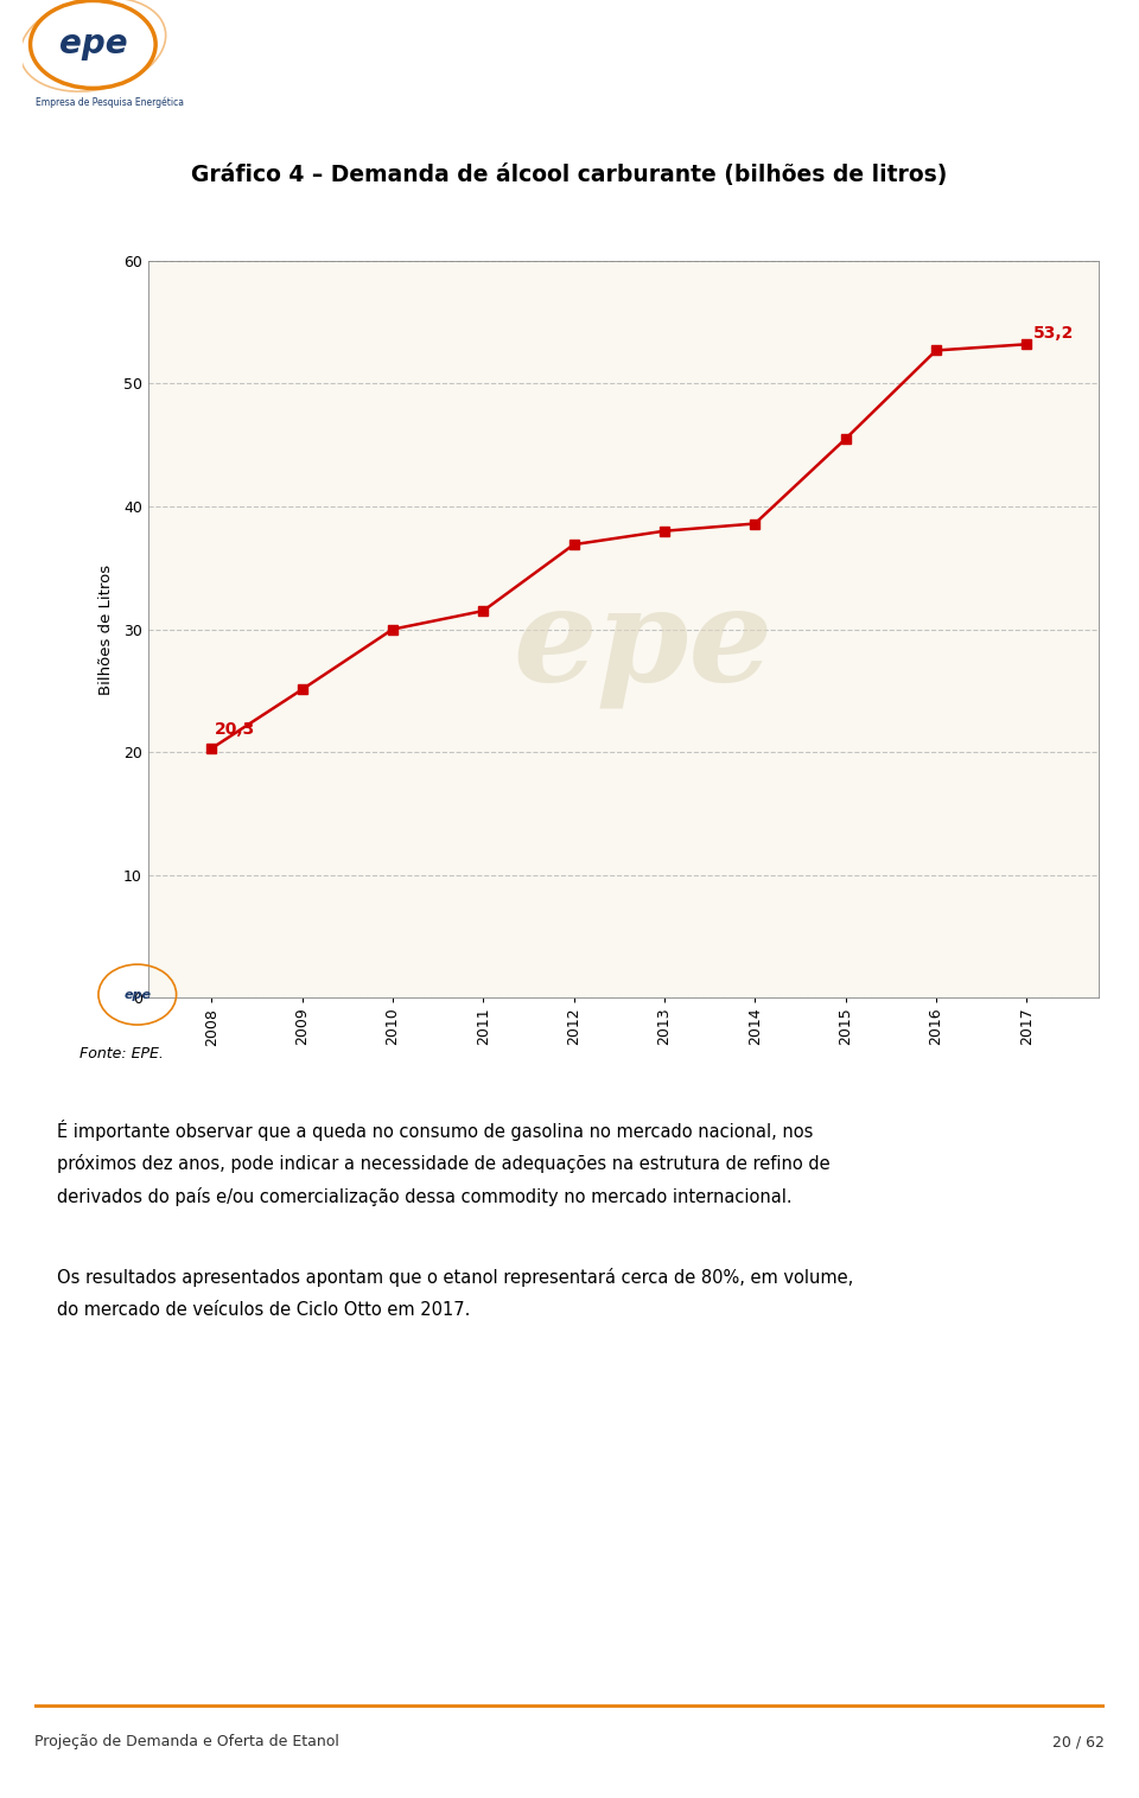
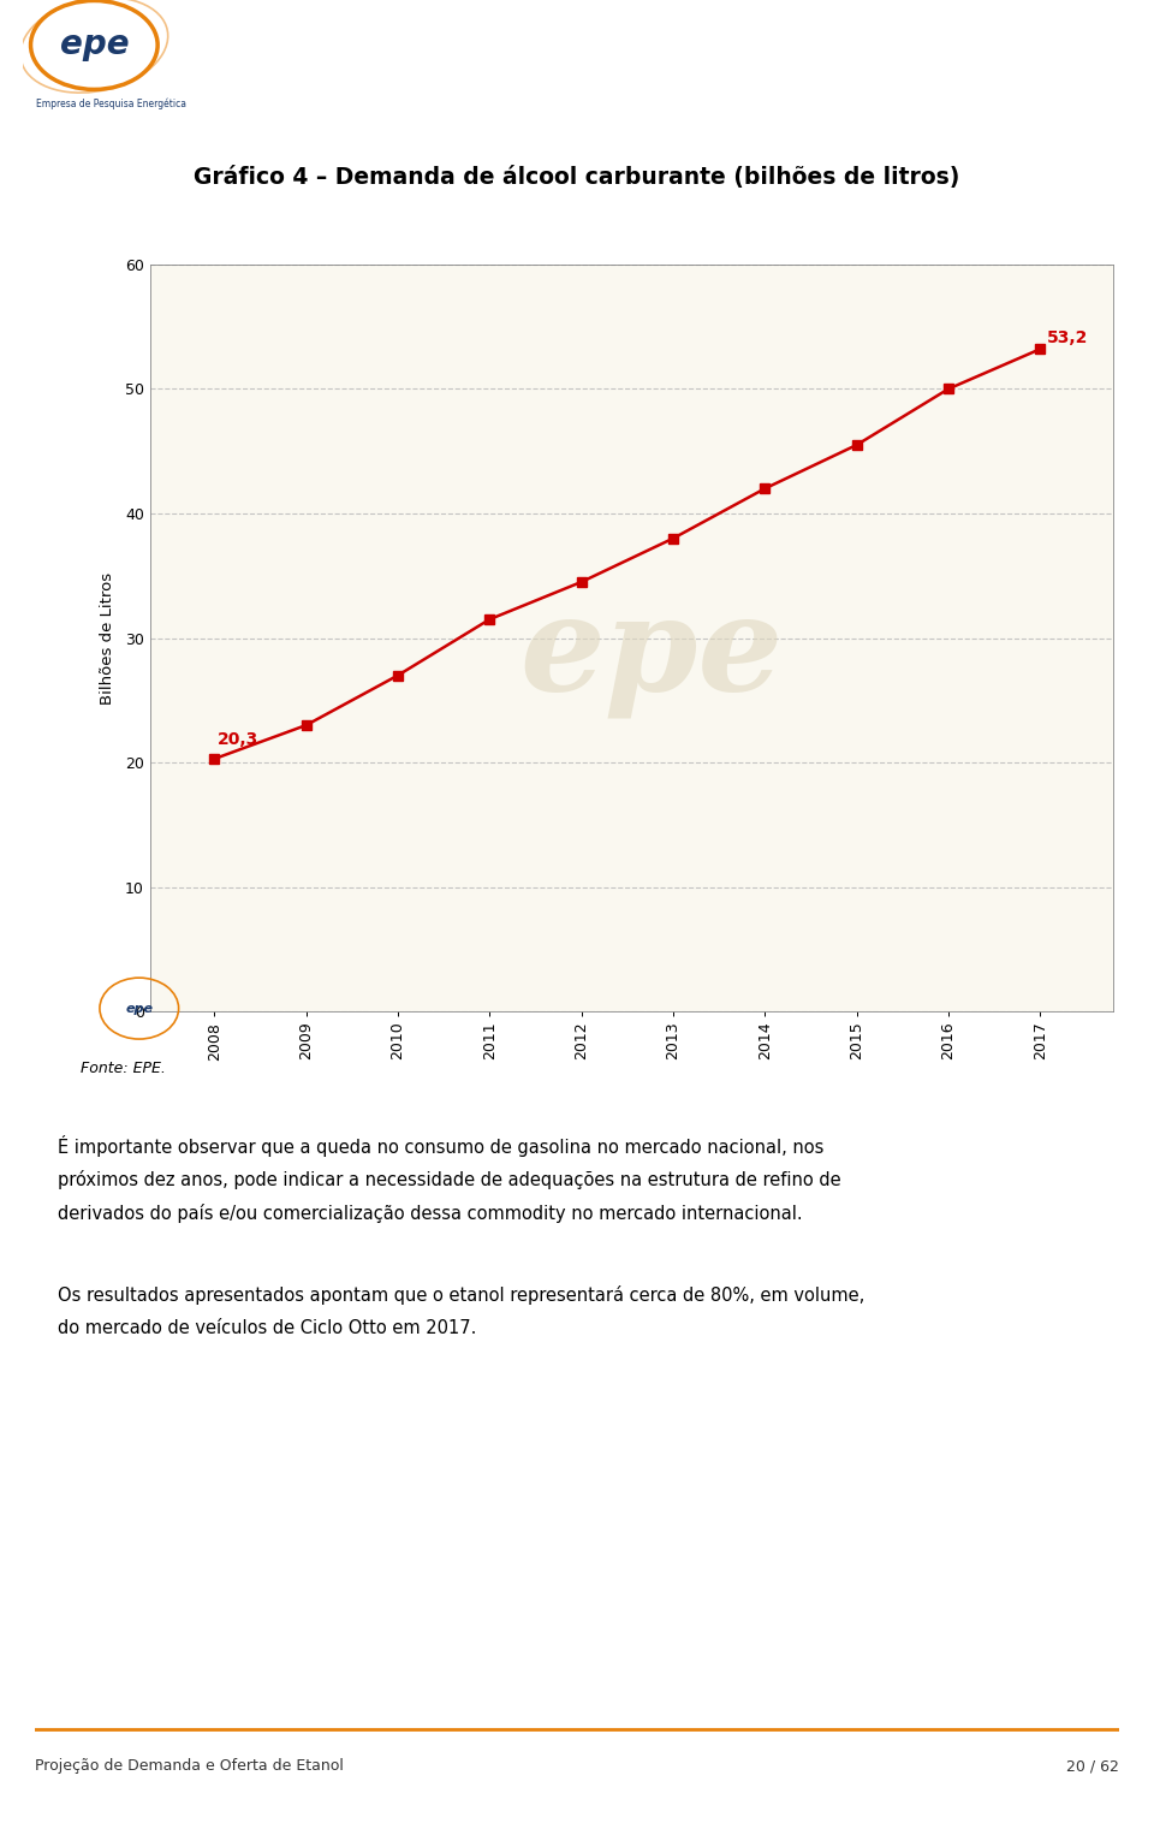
2009: 25.1 -> 23.0
2010: 30.0 -> 27.0
2012: 36.9 -> 34.5
2014: 38.6 -> 42.0
2016: 52.7 -> 50.0
